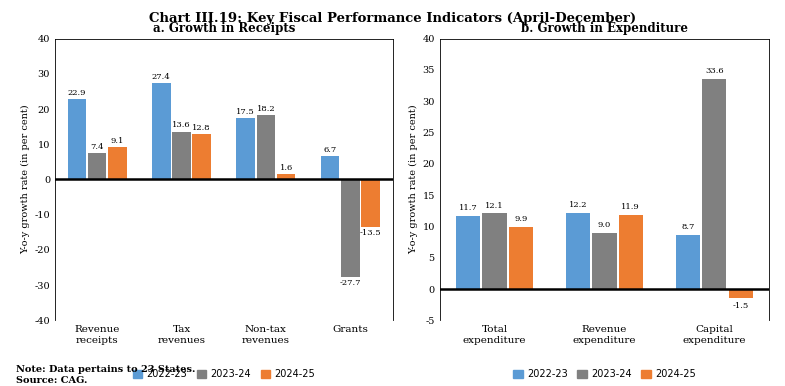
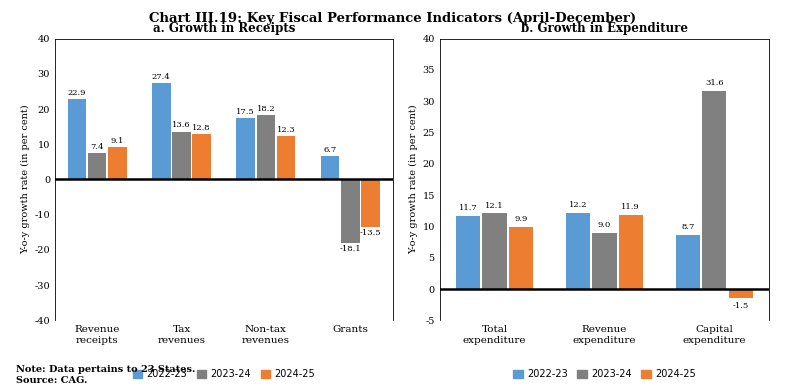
2024-25/Non-tax revenues: 1.6 -> 12.3
2023-24/Grants: -27.7 -> -18.1
2023-24/Capital expenditure: 33.6 -> 31.6
